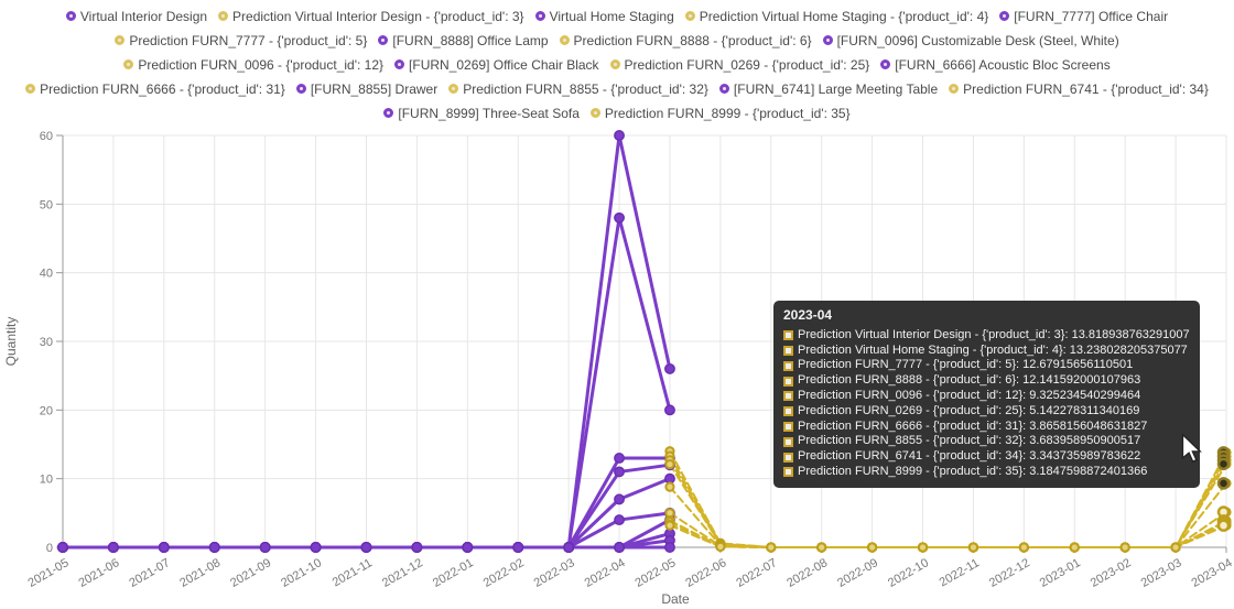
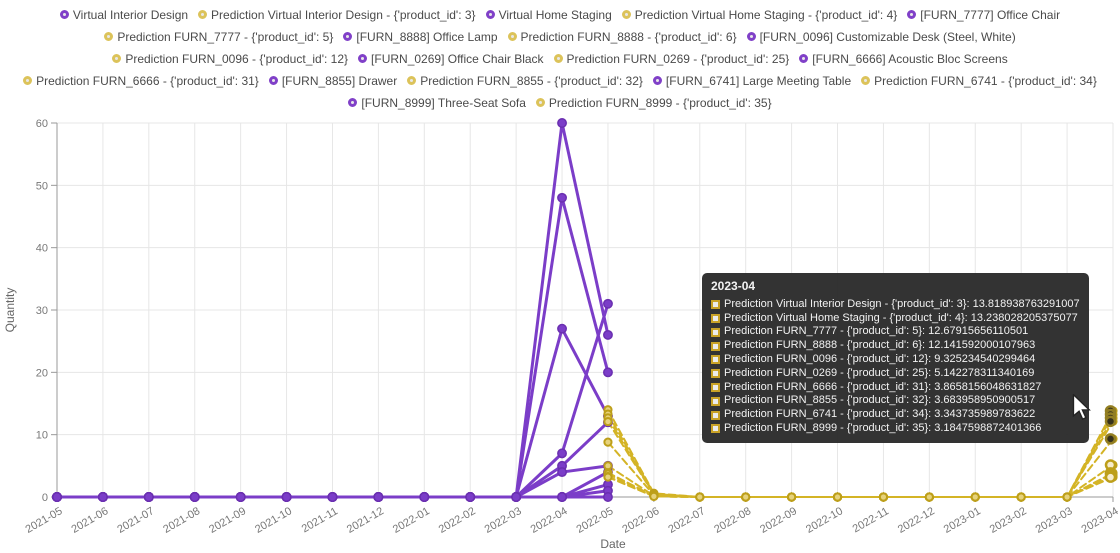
[FURN_7777] Office Chair/2022-04: 13 -> 27
[FURN_8888] Office Lamp/2022-04: 11 -> 5
[FURN_0096] Customizable Desk (Steel, White)/2022-05: 10 -> 31
